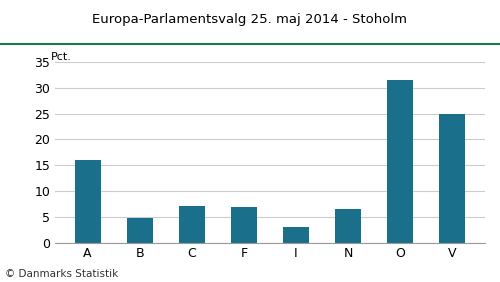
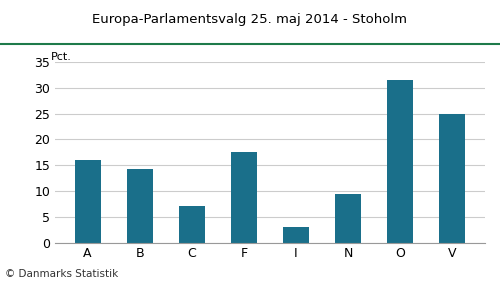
B: 4.8 -> 14.2
F: 6.9 -> 17.6
N: 6.5 -> 9.4
